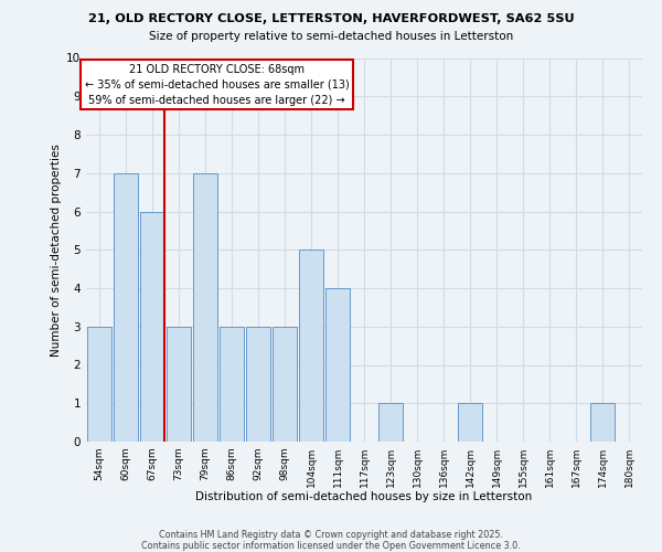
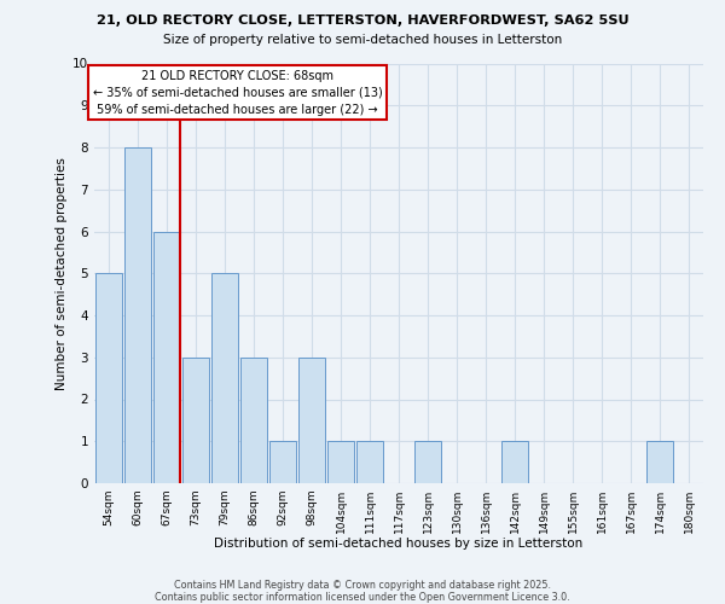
54sqm: 3 -> 5
60sqm: 7 -> 8
79sqm: 7 -> 5
92sqm: 3 -> 1
104sqm: 5 -> 1
111sqm: 4 -> 1
